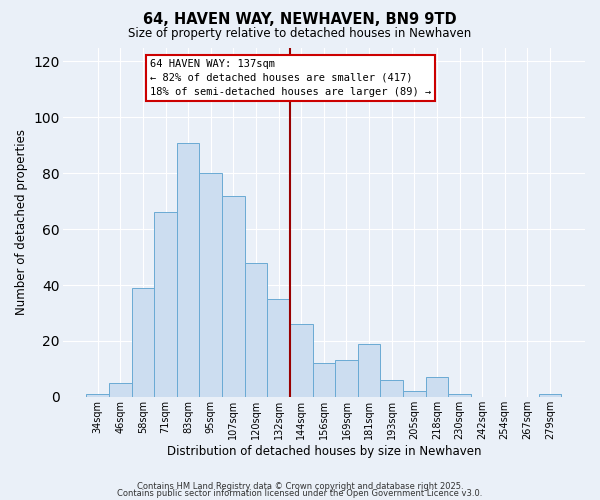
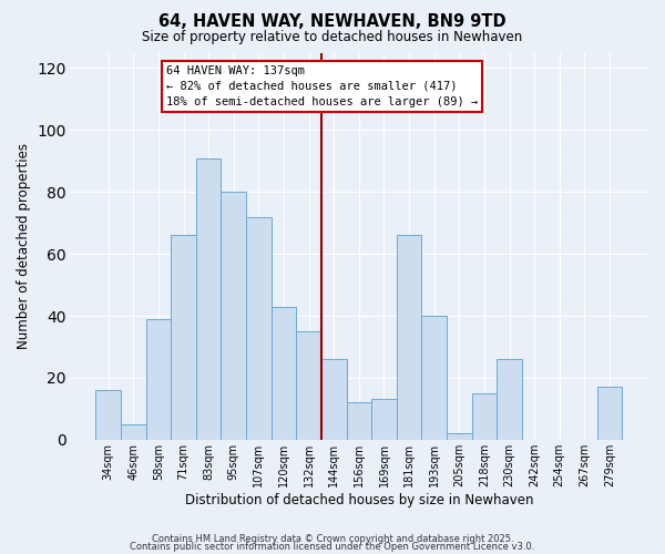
34sqm: 1 -> 16
120sqm: 48 -> 43
181sqm: 19 -> 66
193sqm: 6 -> 40
218sqm: 7 -> 15
230sqm: 1 -> 26
279sqm: 1 -> 17
